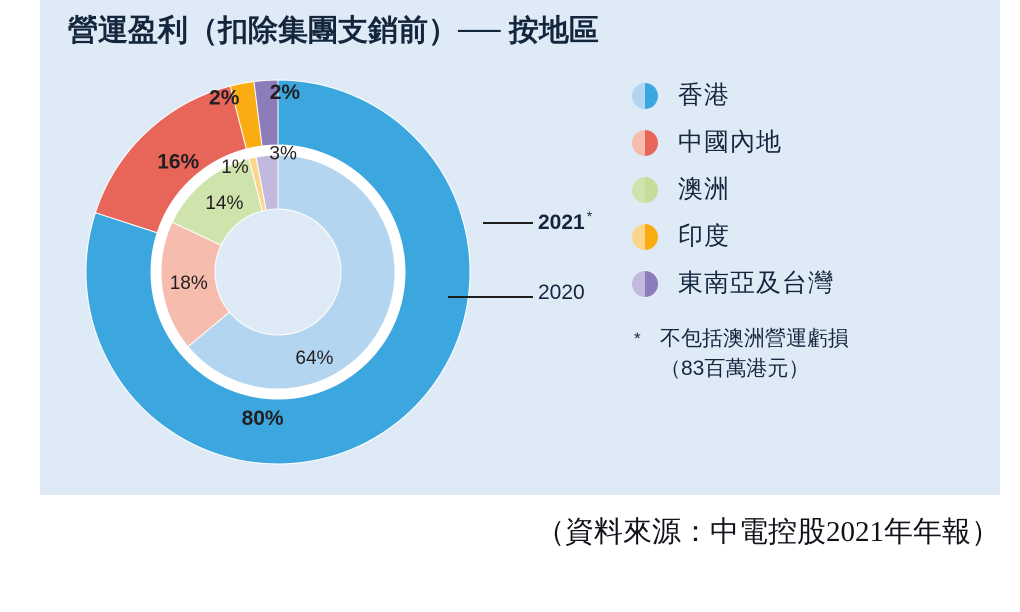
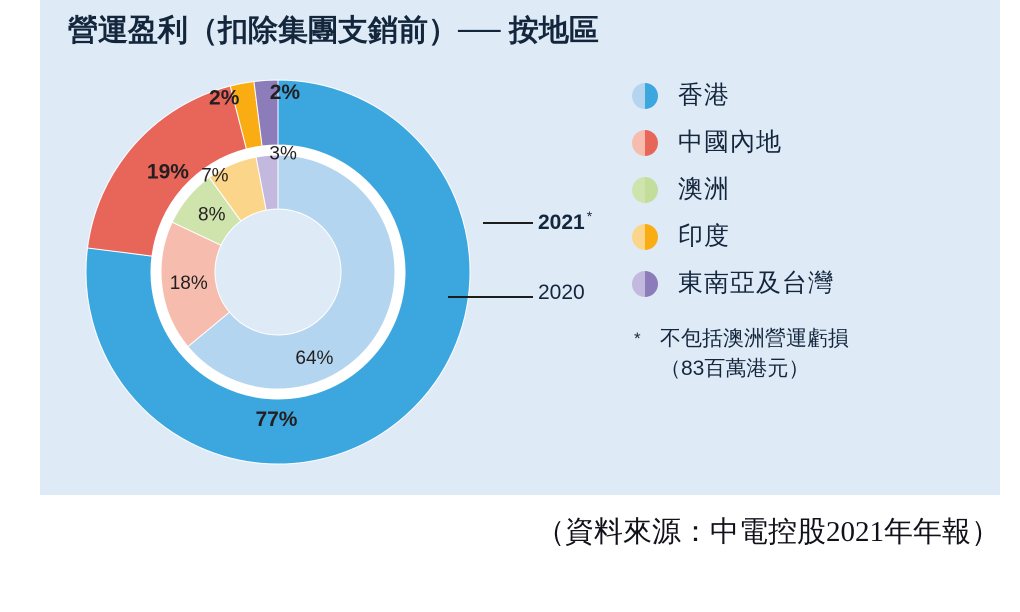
2021/香港: 80% -> 77%
2021/中國內地: 16% -> 19%
2020/澳洲: 14% -> 8%
2020/印度: 1% -> 7%
